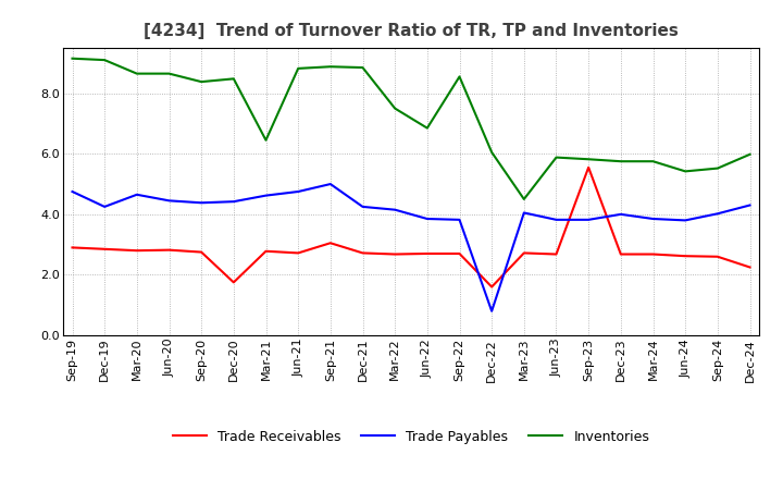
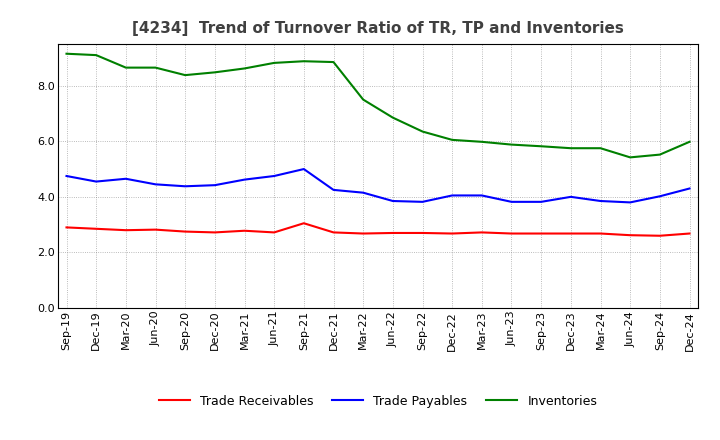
Trade Payables/Dec-19: 4.25 -> 4.55
Trade Receivables/Dec-20: 1.75 -> 2.72
Inventories/Mar-21: 6.45 -> 8.62
Inventories/Sep-22: 8.55 -> 6.35
Trade Receivables/Dec-22: 1.60 -> 2.68
Trade Payables/Dec-22: 0.80 -> 4.05
Inventories/Mar-23: 4.50 -> 5.98
Trade Receivables/Sep-23: 5.55 -> 2.68
Trade Receivables/Dec-24: 2.25 -> 2.68
